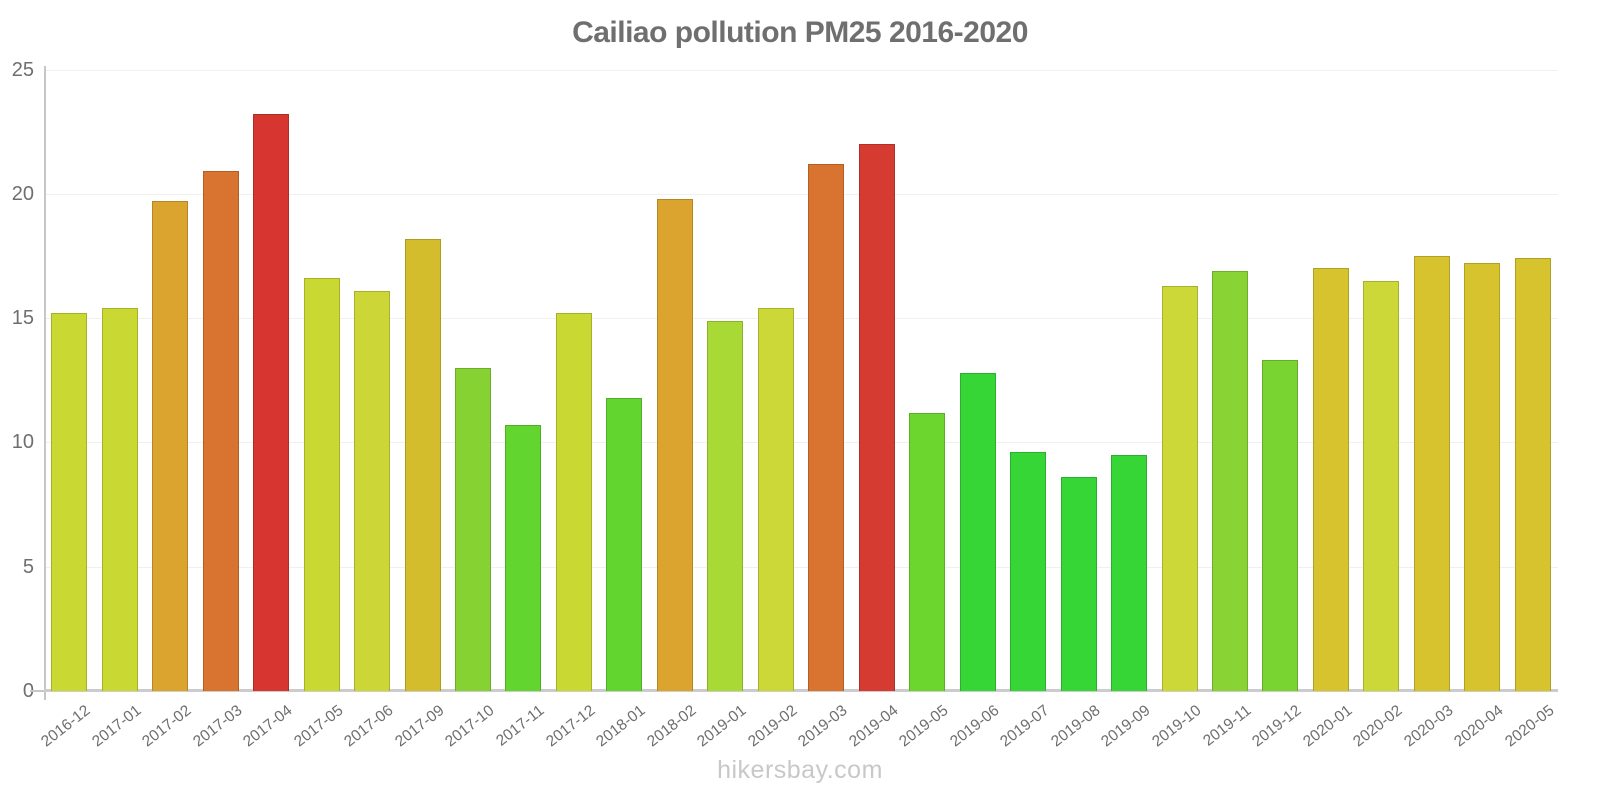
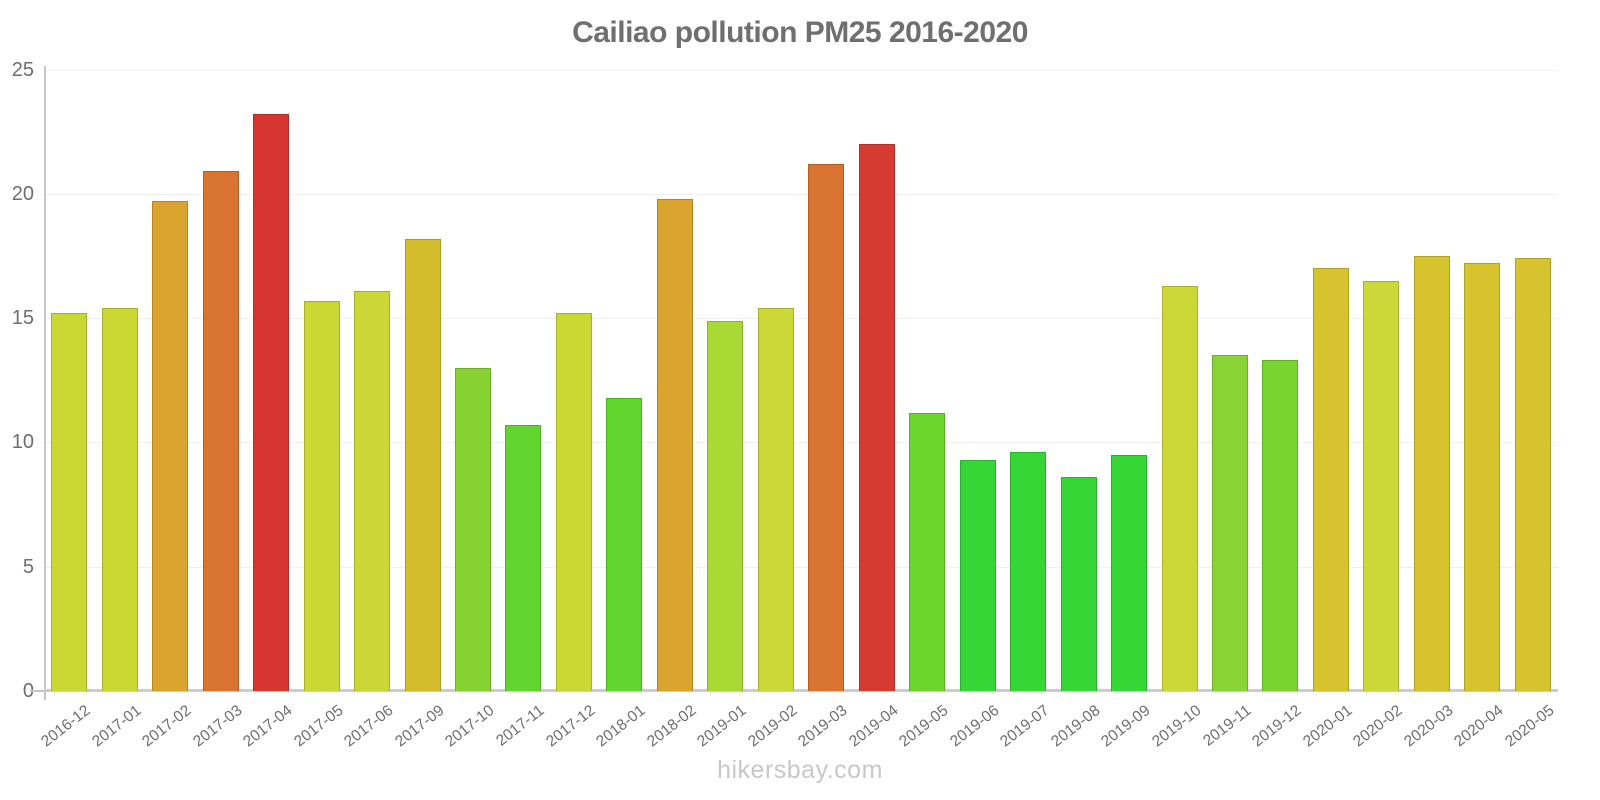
2017-05: 16.6 -> 15.7
2019-06: 12.8 -> 9.3
2019-11: 16.9 -> 13.5
